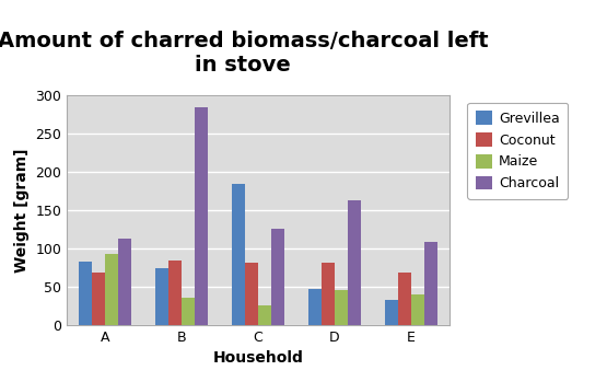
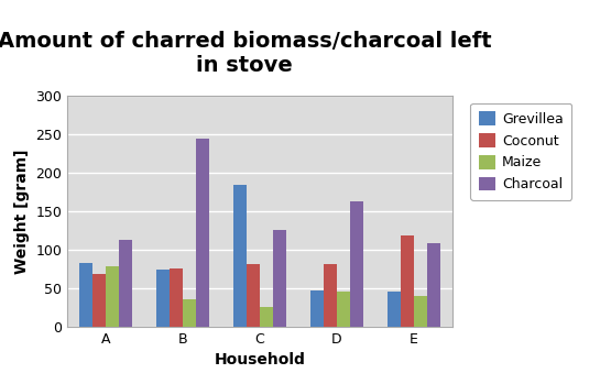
Maize/A: 92 -> 79
Coconut/B: 84 -> 75
Charcoal/B: 284 -> 245
Grevillea/E: 32 -> 45
Coconut/E: 68 -> 118
